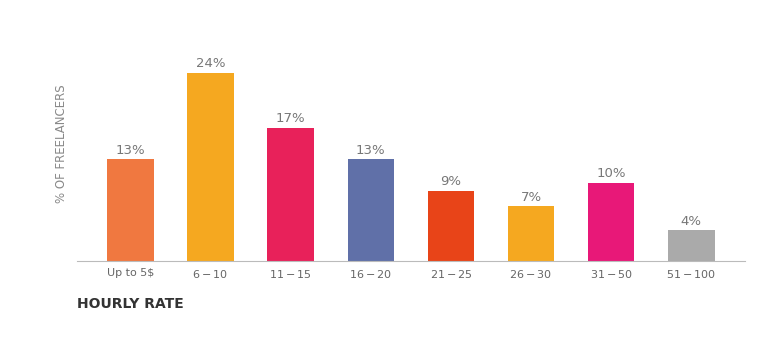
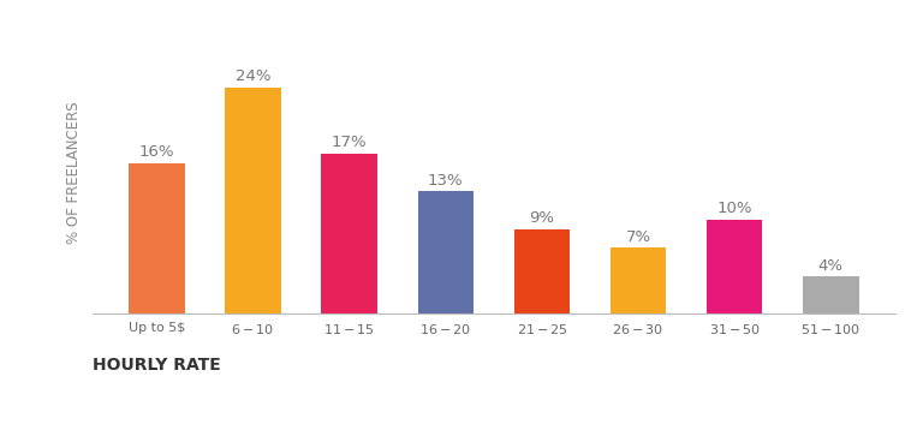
Up to 5$: 13% -> 16%
